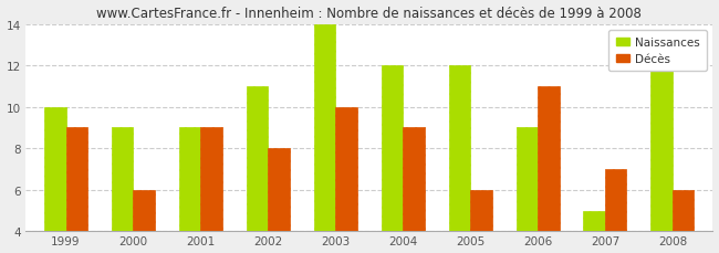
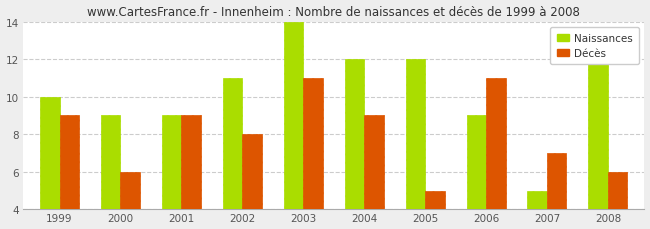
Décès/2003: 10 -> 11
Décès/2005: 6 -> 5
